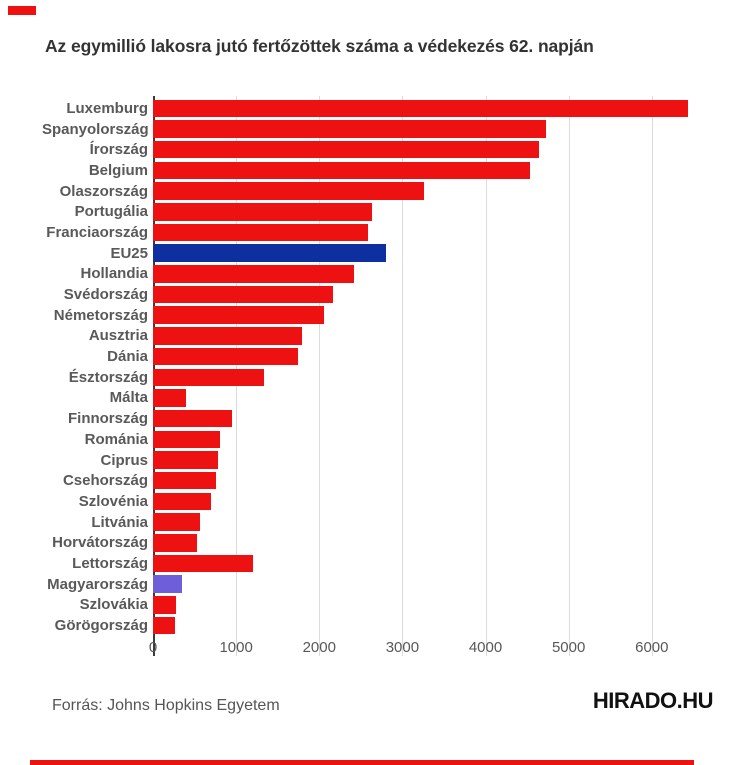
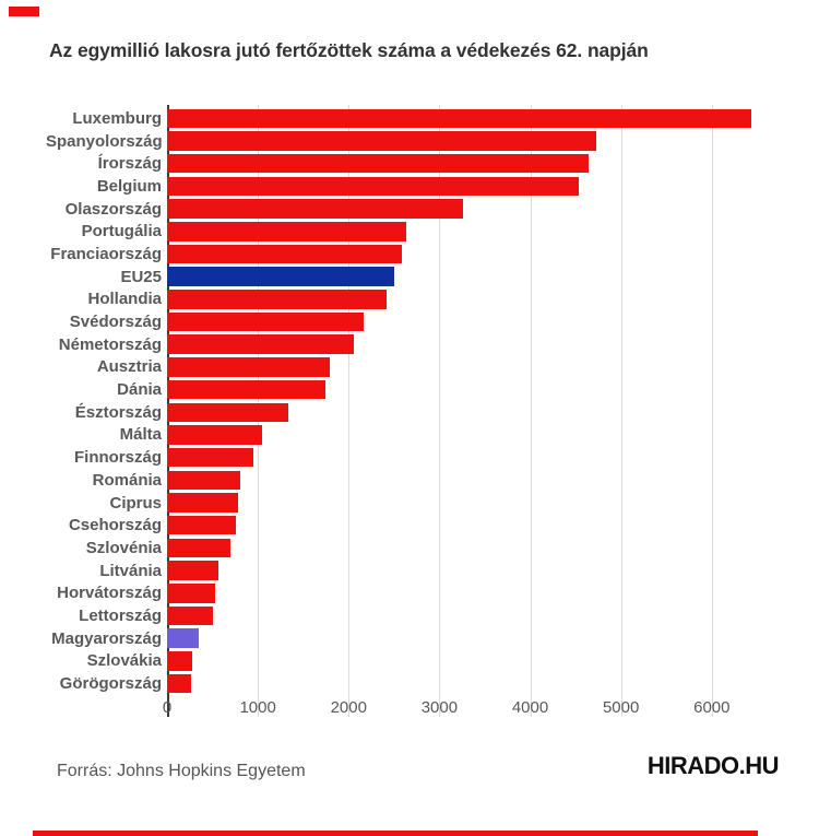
EU25: 2800 -> 2500
Málta: 400 -> 1000
Lettország: 1200 -> 500
